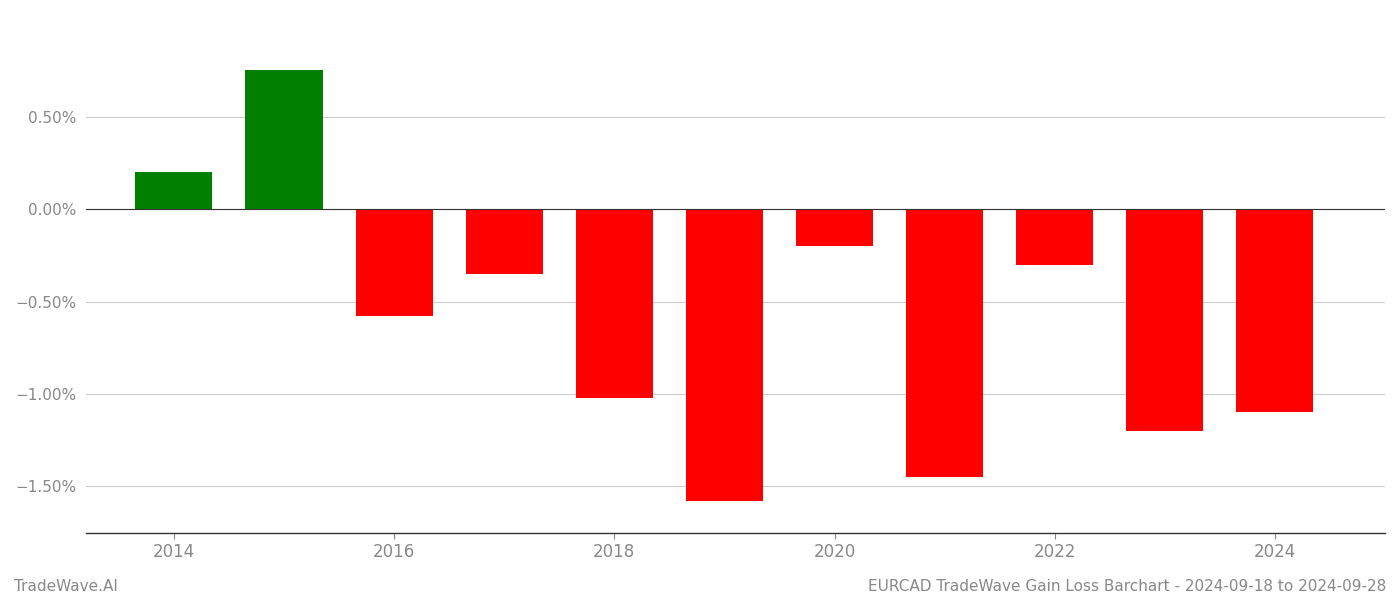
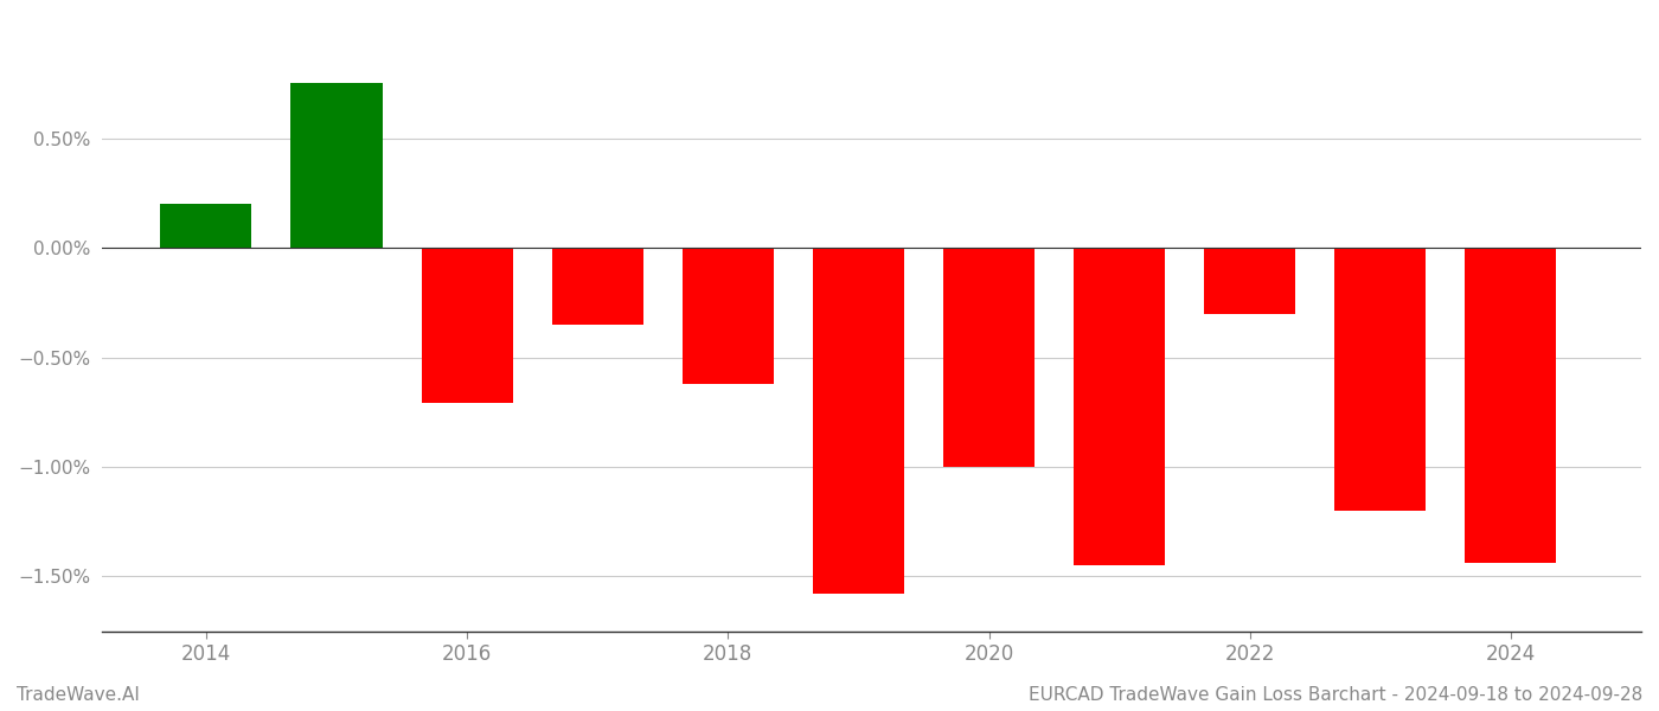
2016: -0.58% -> -0.71%
2018: -1.02% -> -0.62%
2020: -0.20% -> -1.00%
2024: -1.10% -> -1.44%
